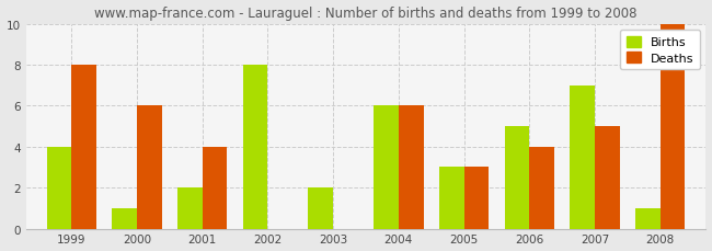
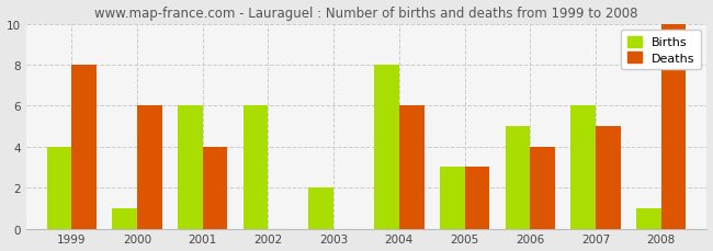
Births/2001: 2 -> 6
Births/2002: 8 -> 6
Births/2004: 6 -> 8
Births/2007: 7 -> 6
